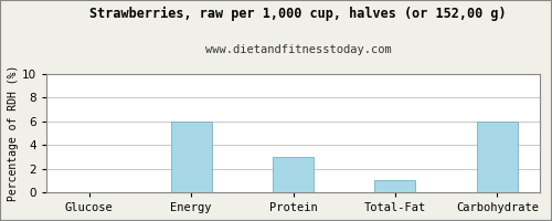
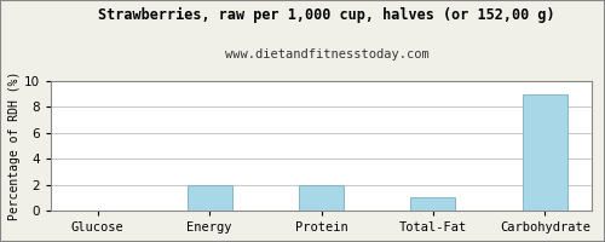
Energy: 6 -> 2
Protein: 3 -> 2
Carbohydrate: 6 -> 9
